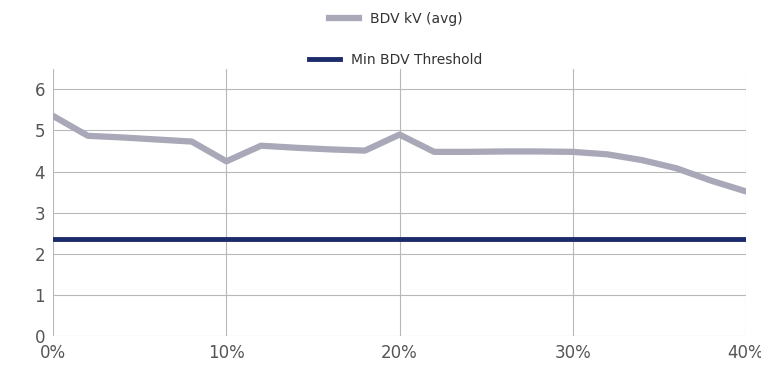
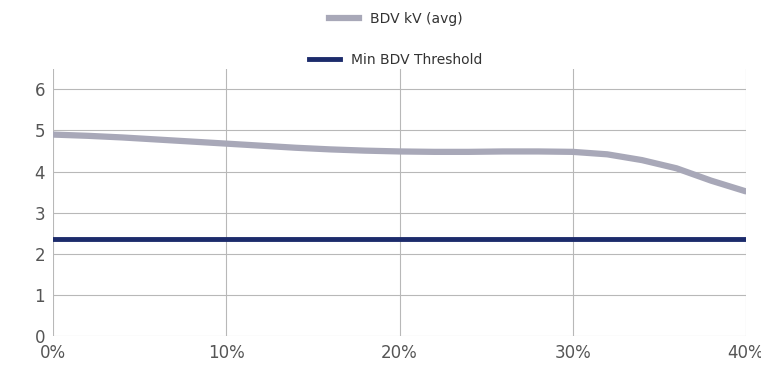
0%: 5.35 -> 4.90
10%: 4.25 -> 4.68
20%: 4.90 -> 4.49
